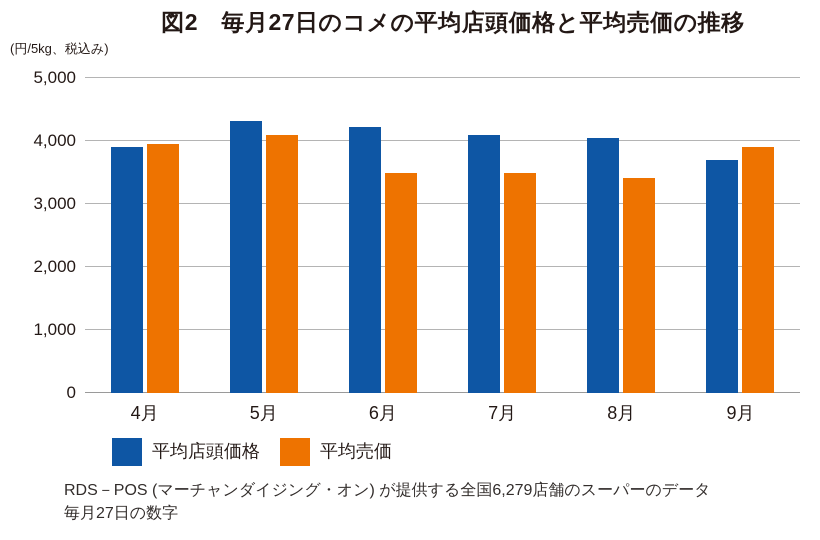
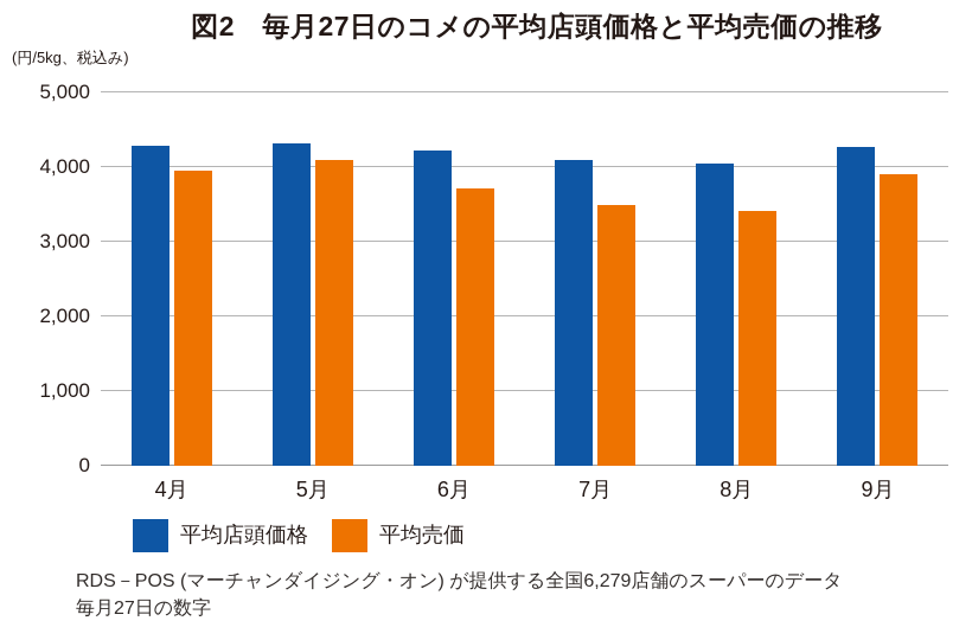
平均店頭価格/4月: 3900 -> 4300
平均売価/6月: 3500 -> 3700
平均店頭価格/9月: 3700 -> 4300
